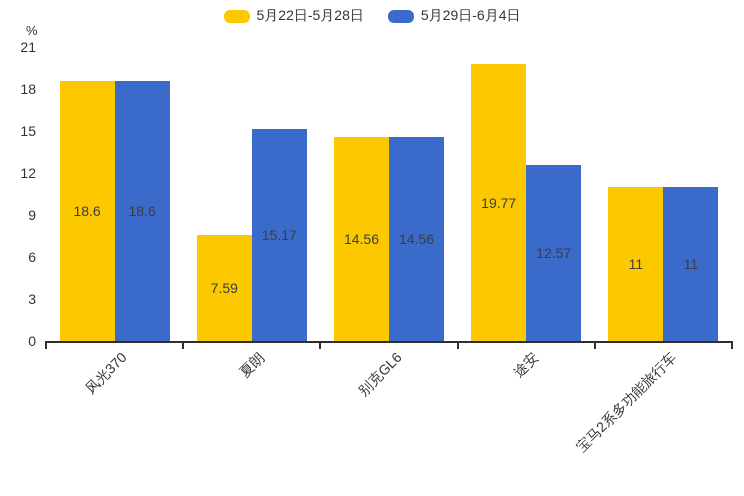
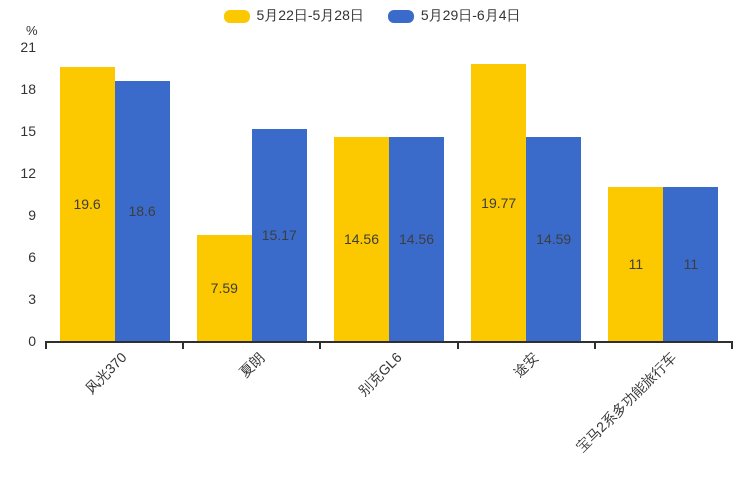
5月22日-5月28日/风光370: 18.6 -> 19.6
5月29日-6月4日/途安: 12.57 -> 14.59
